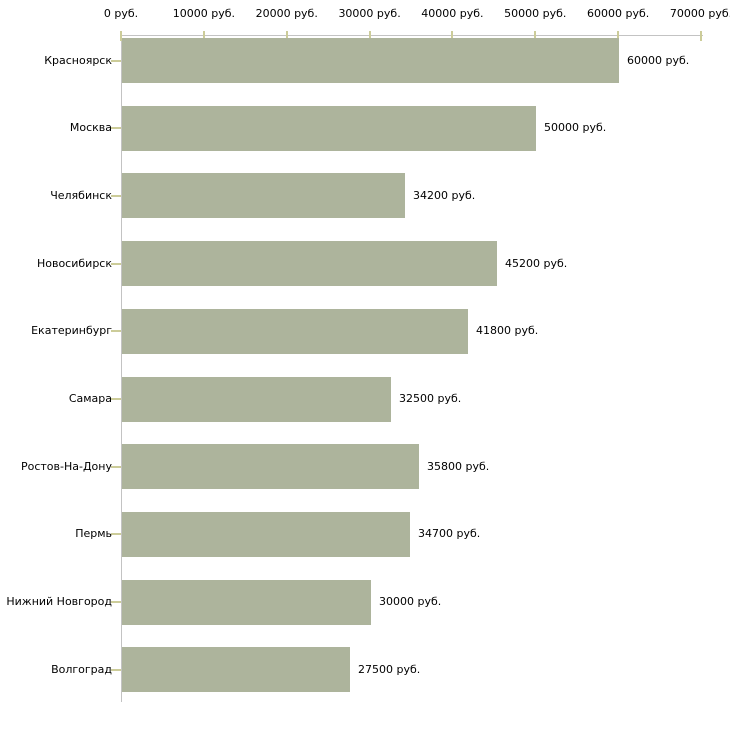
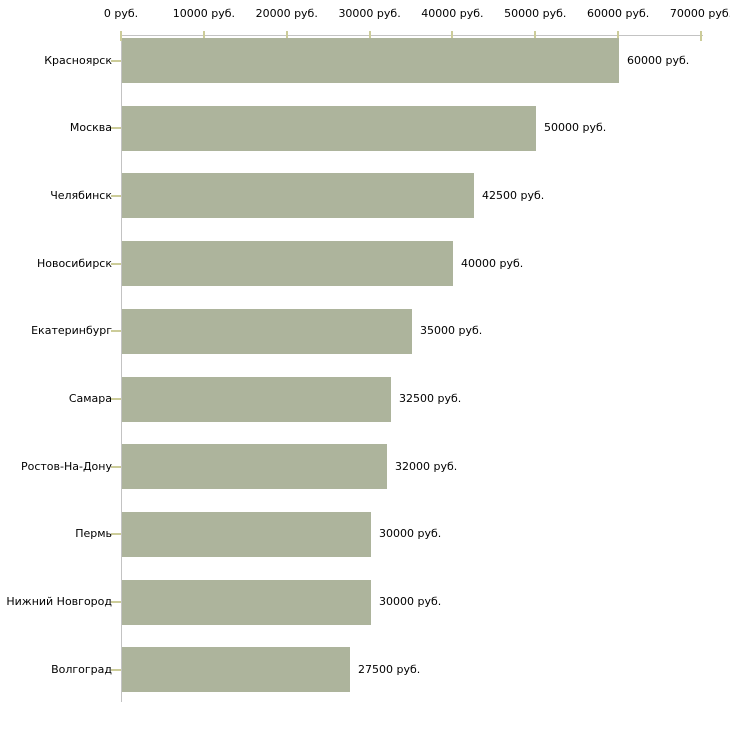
Челябинск: 34200 -> 42500
Новосибирск: 45200 -> 40000
Екатеринбург: 41800 -> 35000
Ростов-На-Дону: 35800 -> 32000
Пермь: 34700 -> 30000
